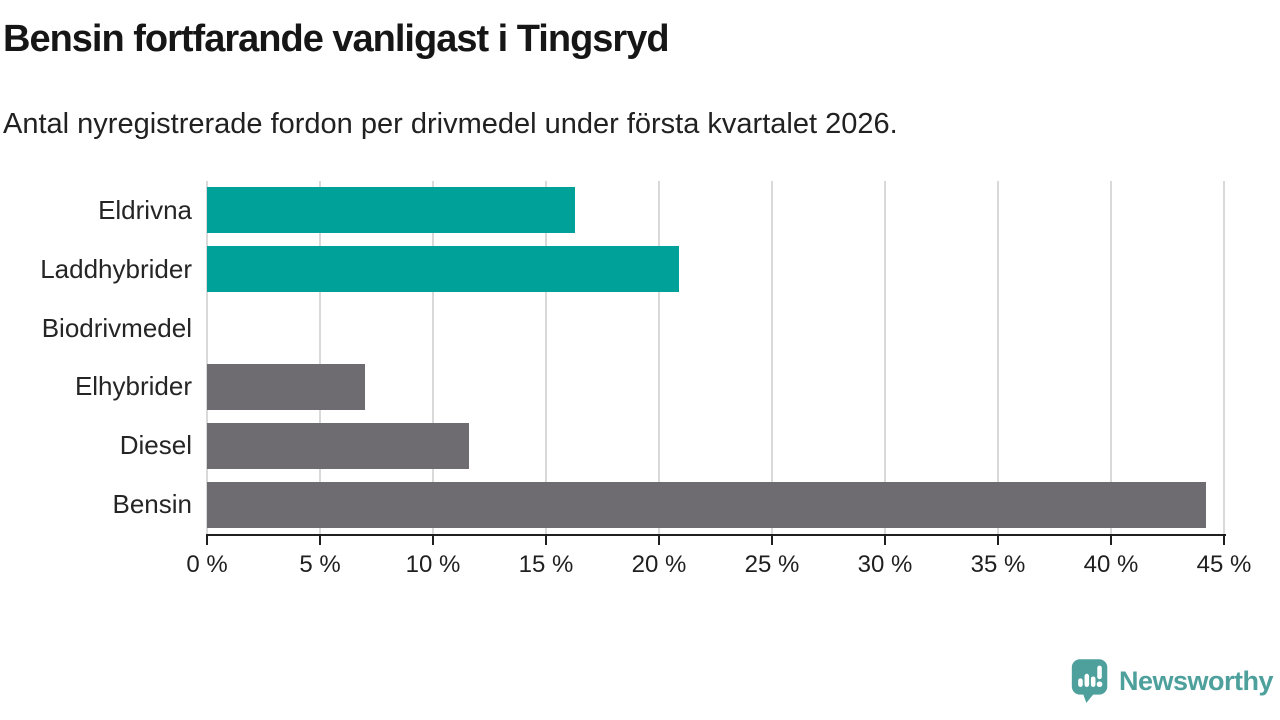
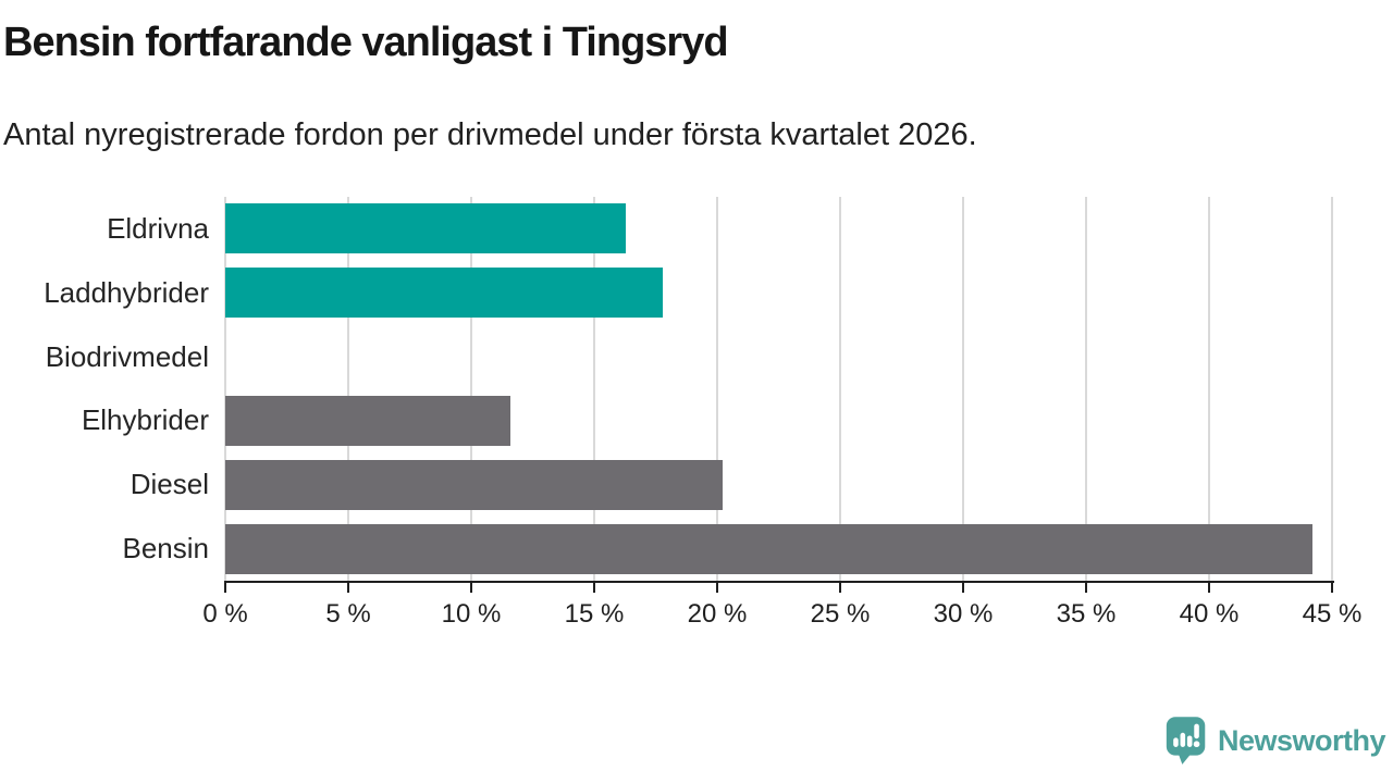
Laddhybrider: 20.9% -> 17.8%
Elhybrider: 7.0% -> 11.6%
Diesel: 11.6% -> 20.2%
